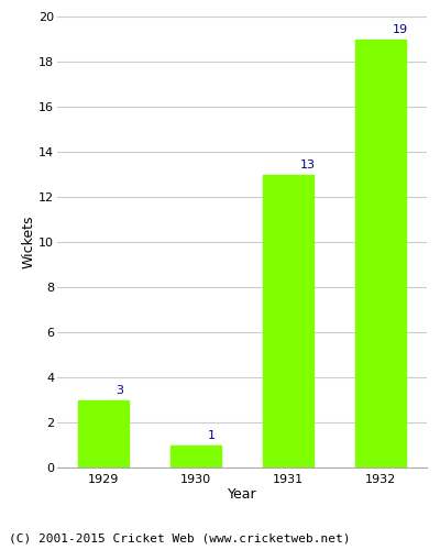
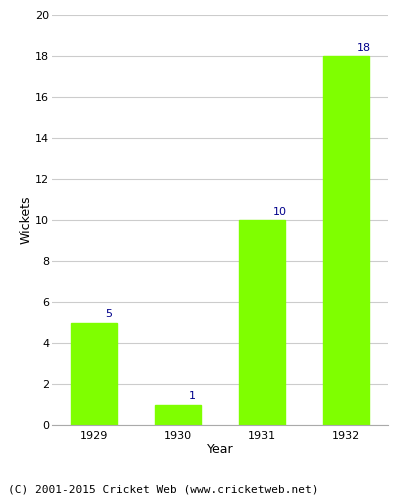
1929: 3 -> 5
1931: 13 -> 10
1932: 19 -> 18
